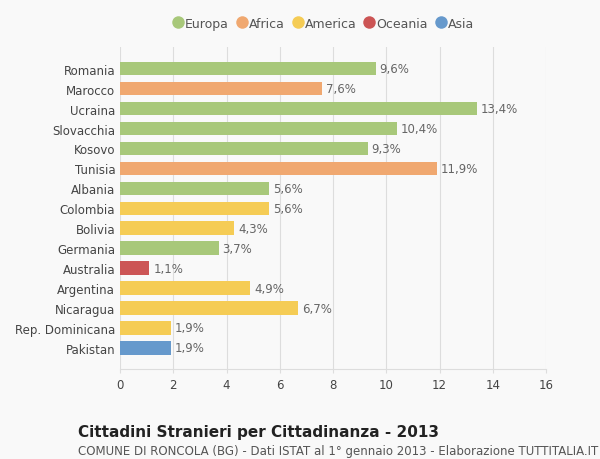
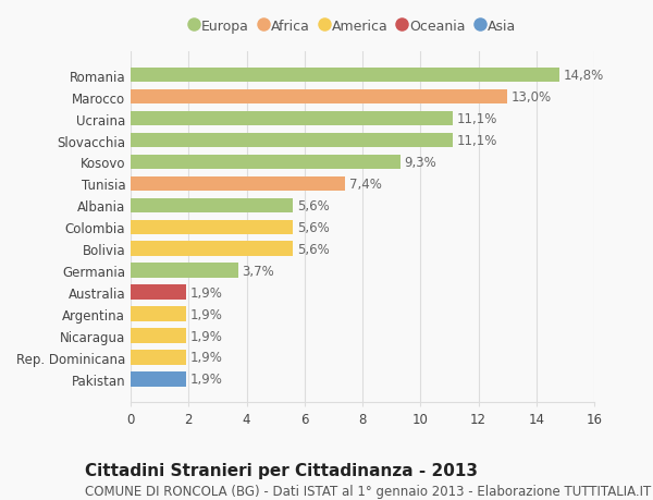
Romania: 9,6% -> 14,8%
Marocco: 7,6% -> 13,0%
Ucraina: 13,4% -> 11,1%
Slovacchia: 10,4% -> 11,1%
Tunisia: 11,9% -> 7,4%
Bolivia: 4,3% -> 5,6%
Australia: 1,1% -> 1,9%
Argentina: 4,9% -> 1,9%
Nicaragua: 6,7% -> 1,9%
